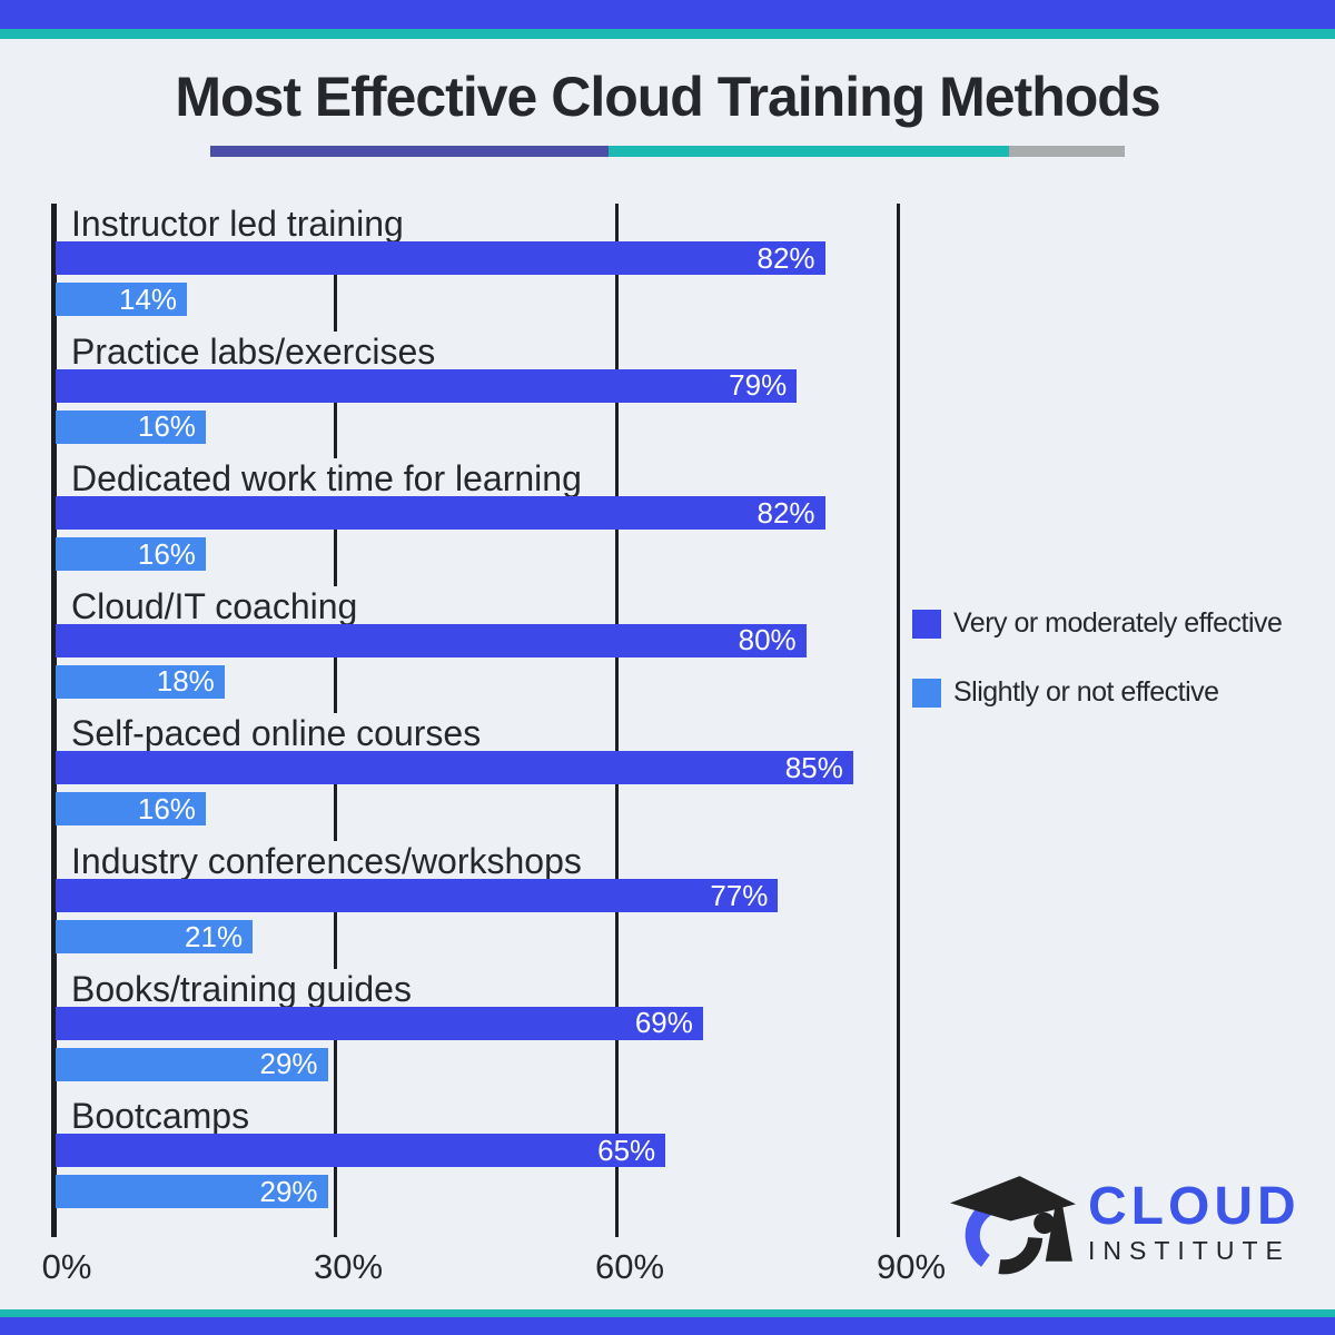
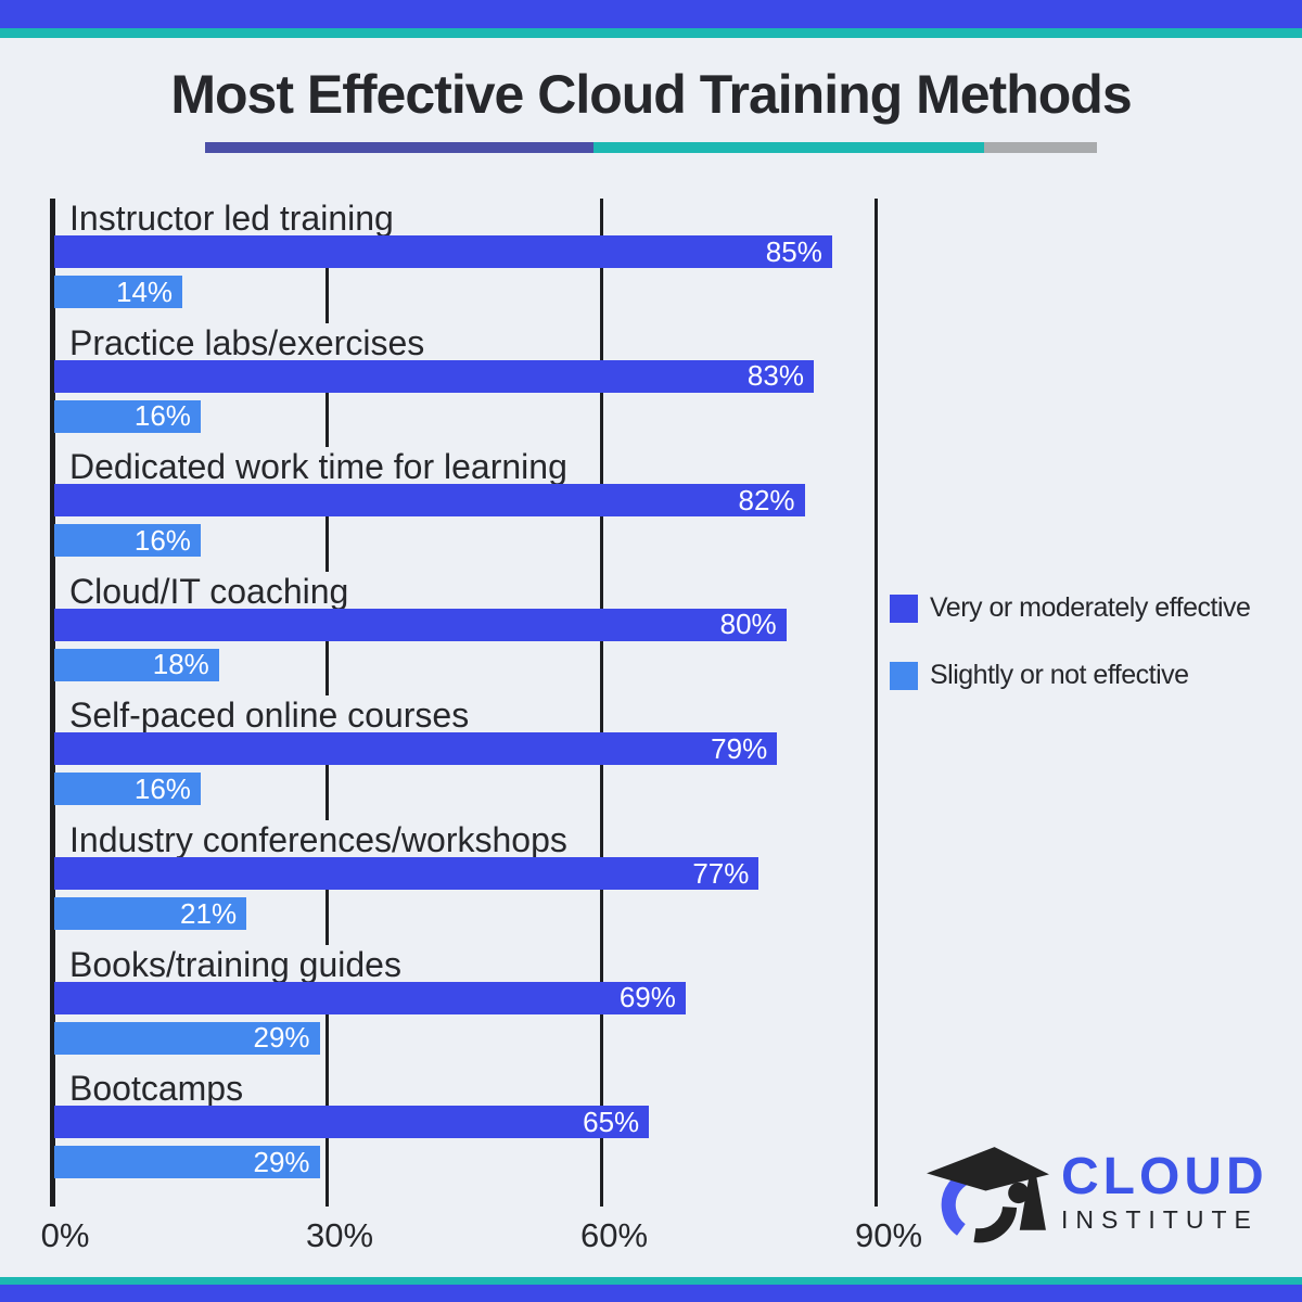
Very or moderately effective/Instructor led training: 82% -> 85%
Very or moderately effective/Practice labs/exercises: 79% -> 83%
Very or moderately effective/Self-paced online courses: 85% -> 79%
